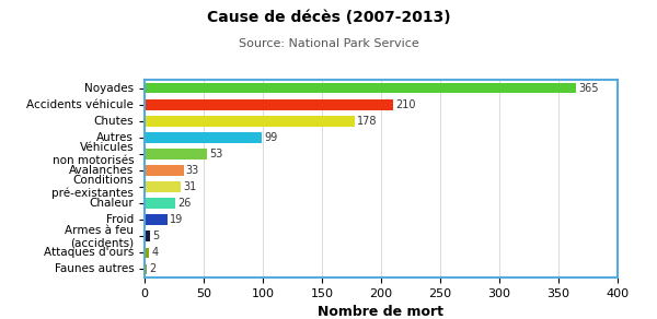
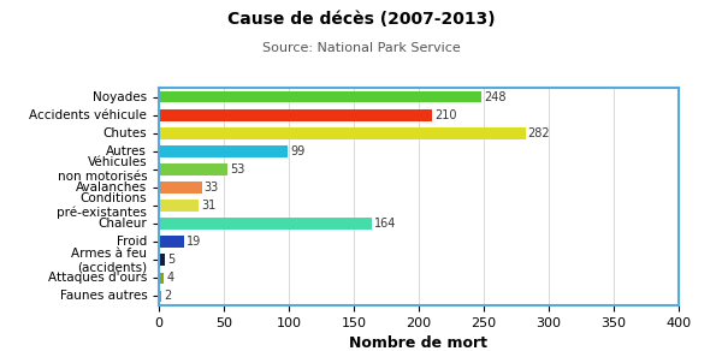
Noyades: 365 -> 248
Chutes: 178 -> 282
Chaleur: 26 -> 164
